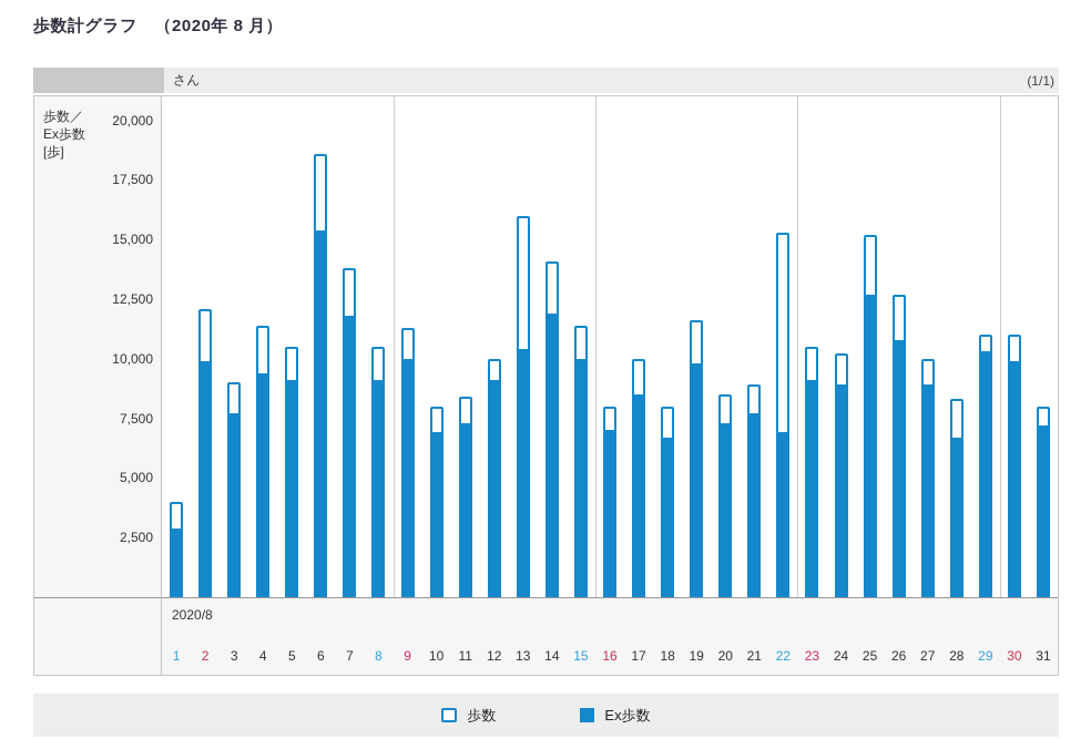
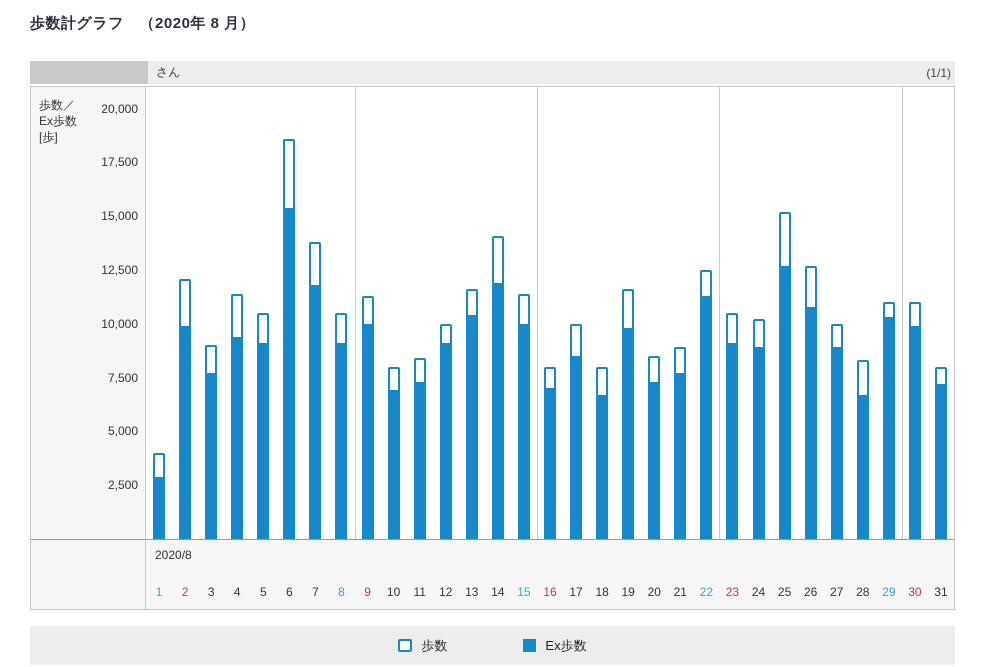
歩数/13: 16000 -> 11600
歩数/22: 15300 -> 12500
Ex歩数/22: 6900 -> 11300
